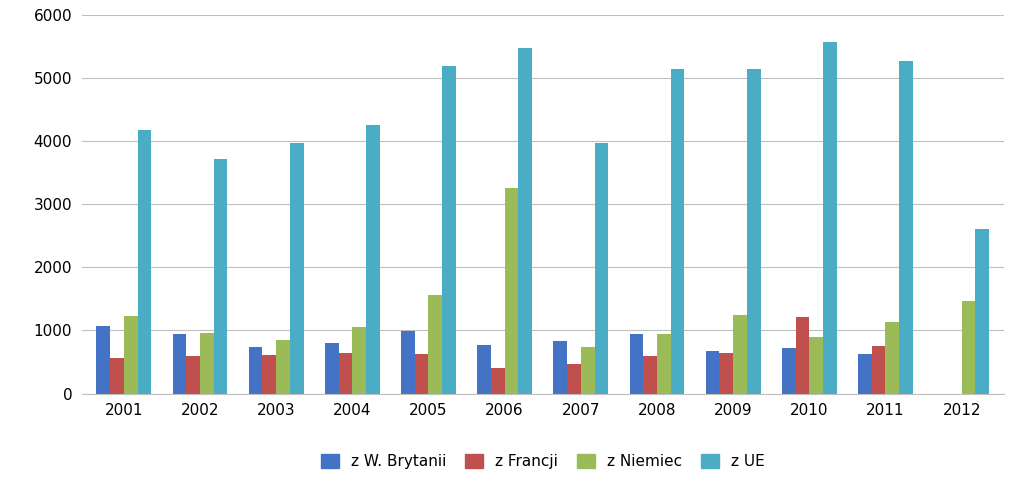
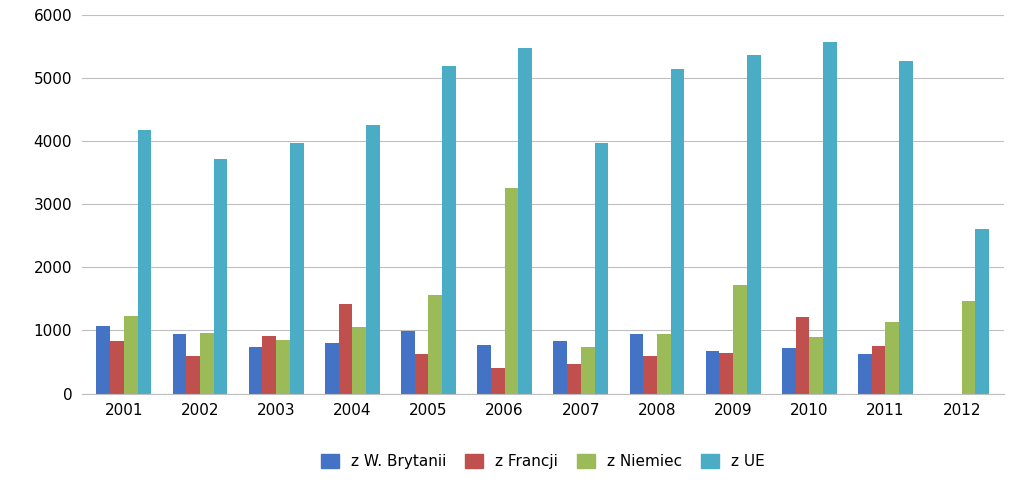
z Francji/2001: 560 -> 840
z Francji/2003: 610 -> 920
z Francji/2004: 650 -> 1420
z Niemiec/2009: 1240 -> 1720
z UE/2009: 5140 -> 5360
